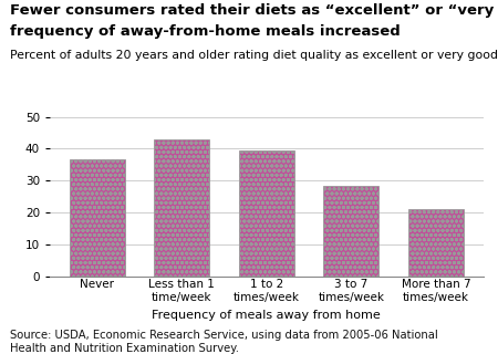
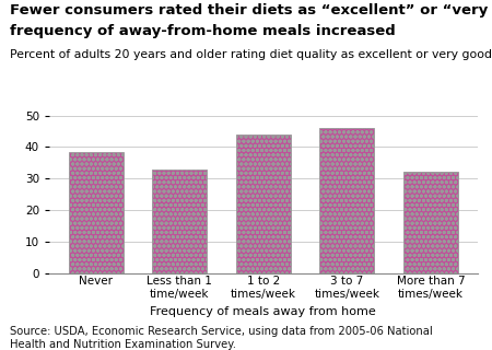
Never: 36.5 -> 38.5
Less than 1 time/week: 43.0 -> 33.0
1 to 2 times/week: 39.5 -> 44.0
3 to 7 times/week: 28.5 -> 46.0
More than 7 times/week: 21.0 -> 32.0
